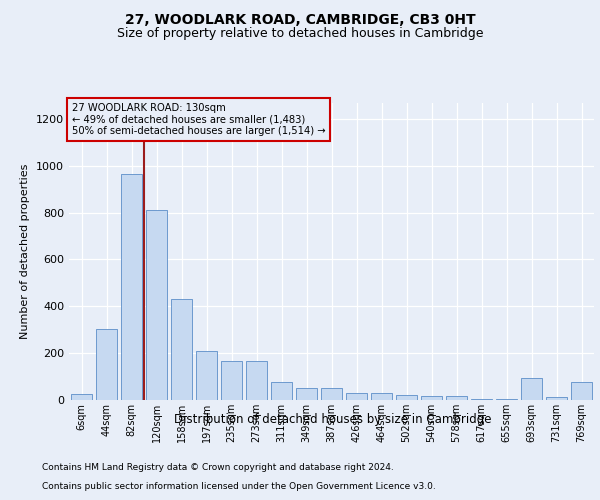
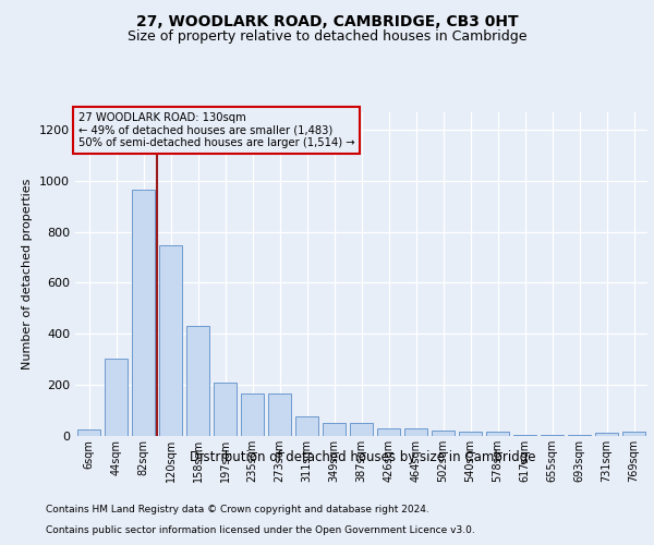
120sqm: 810 -> 745
693sqm: 95 -> 5
769sqm: 75 -> 15
